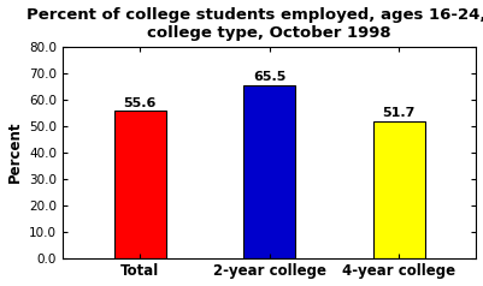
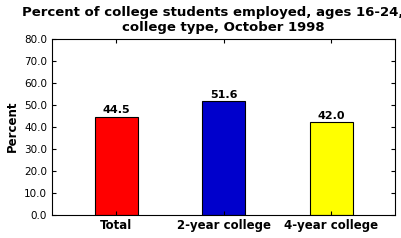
Total: 55.6 -> 44.5
2-year college: 65.5 -> 51.6
4-year college: 51.7 -> 42.0
